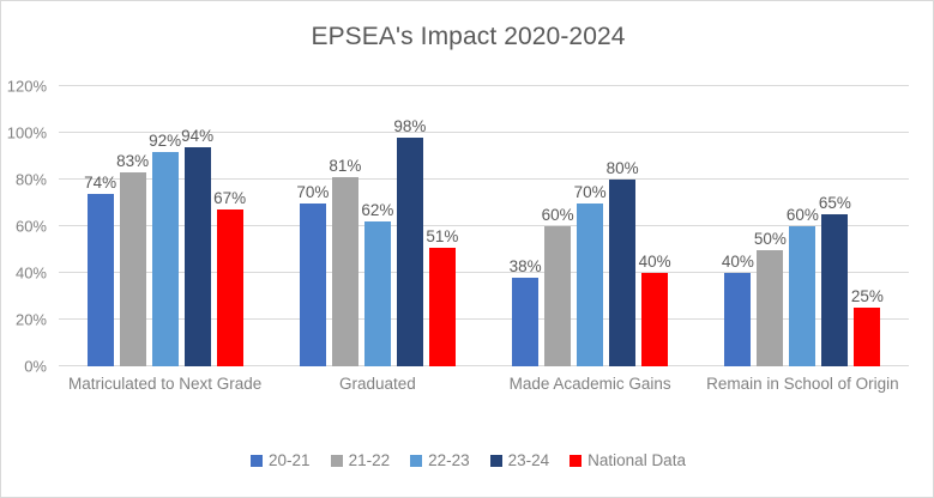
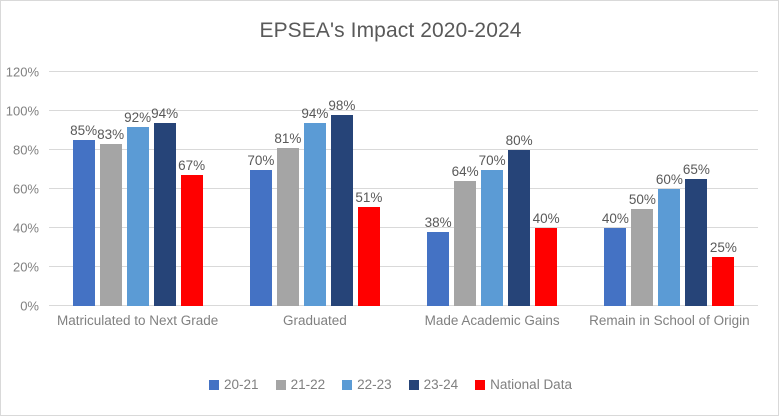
20-21/Matriculated to Next Grade: 74% -> 85%
22-23/Graduated: 62% -> 94%
21-22/Made Academic Gains: 60% -> 64%
